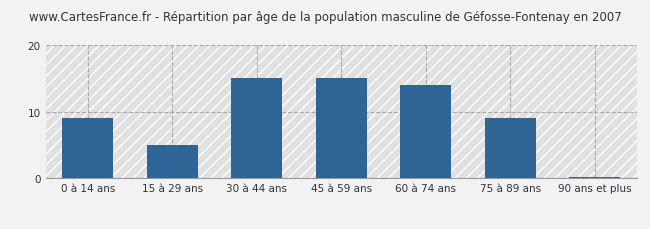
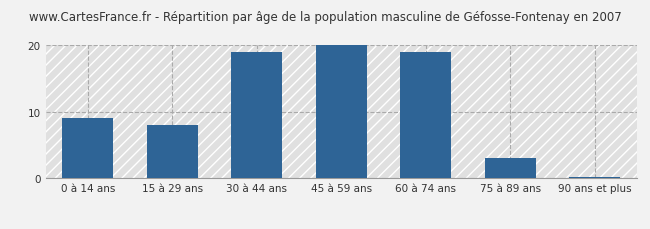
15 à 29 ans: 5.0 -> 8.0
30 à 44 ans: 15.0 -> 19.0
45 à 59 ans: 15.0 -> 20.0
60 à 74 ans: 14.0 -> 19.0
75 à 89 ans: 9.0 -> 3.0
